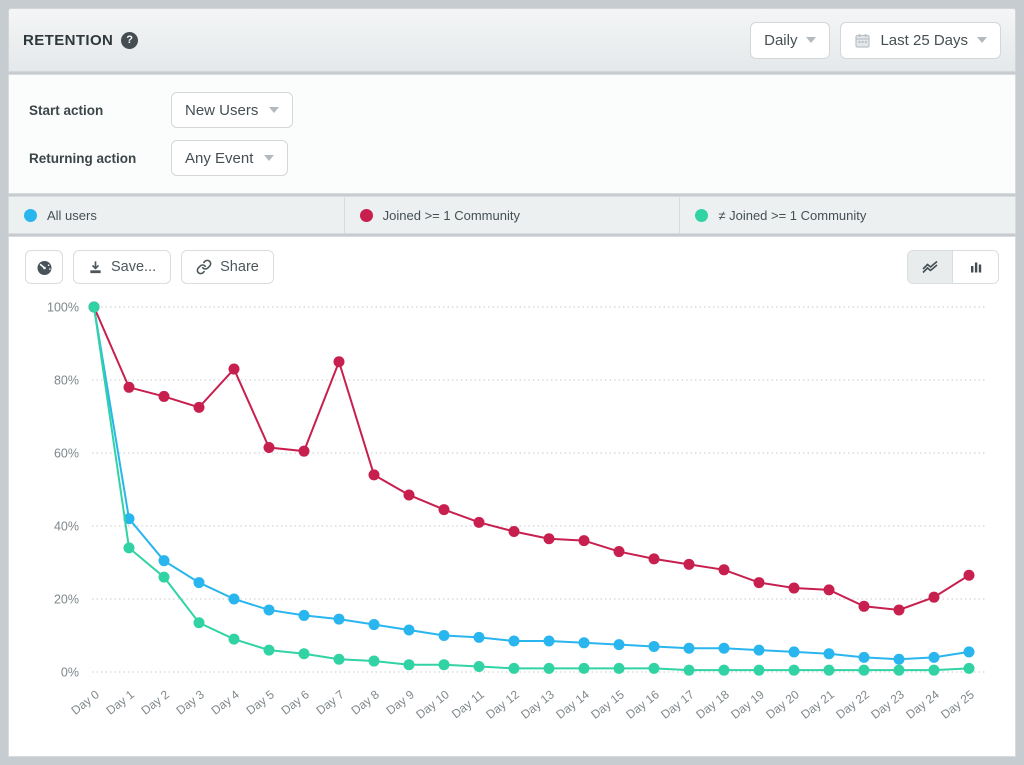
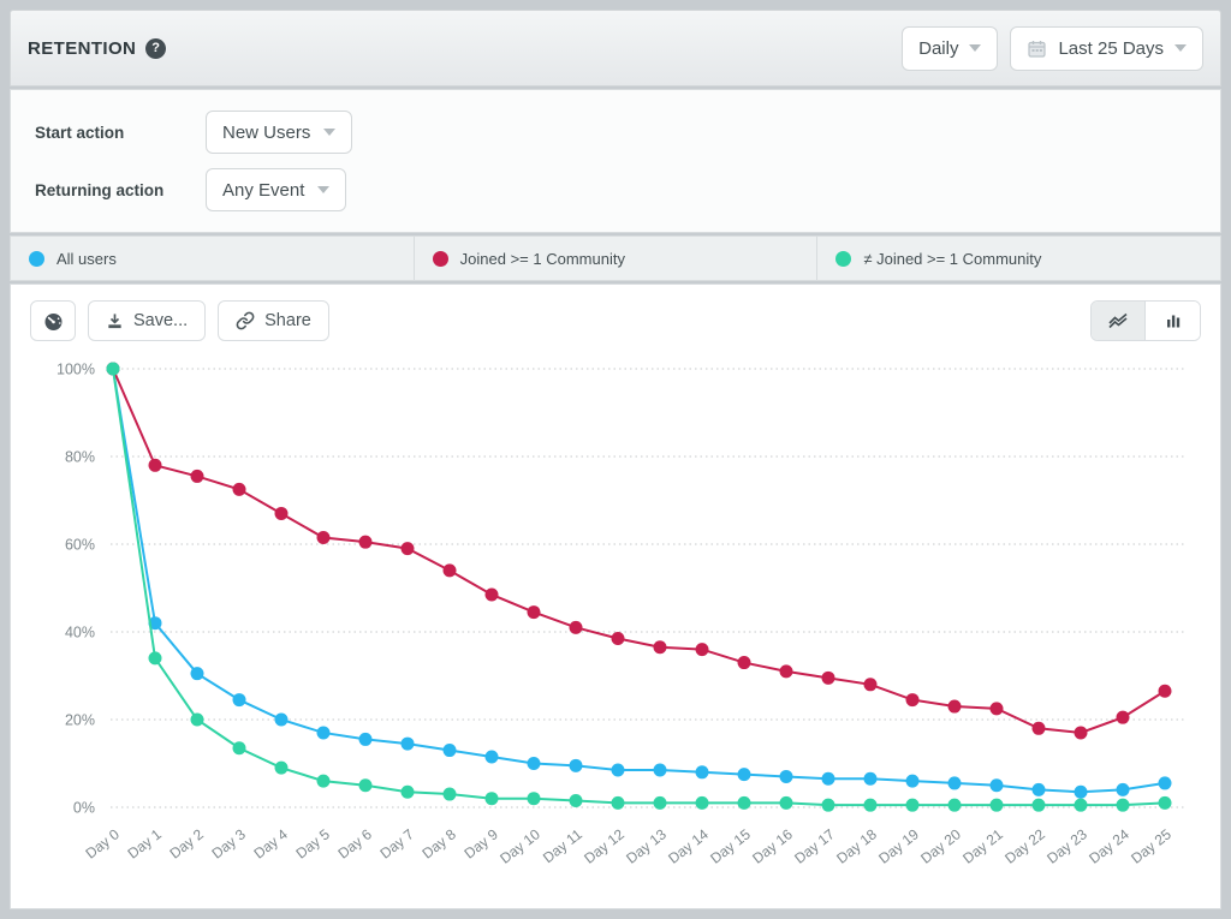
≠ Joined >= 1 Community/Day 2: 26% -> 20%
Joined >= 1 Community/Day 4: 83% -> 67%
Joined >= 1 Community/Day 7: 85% -> 59%
